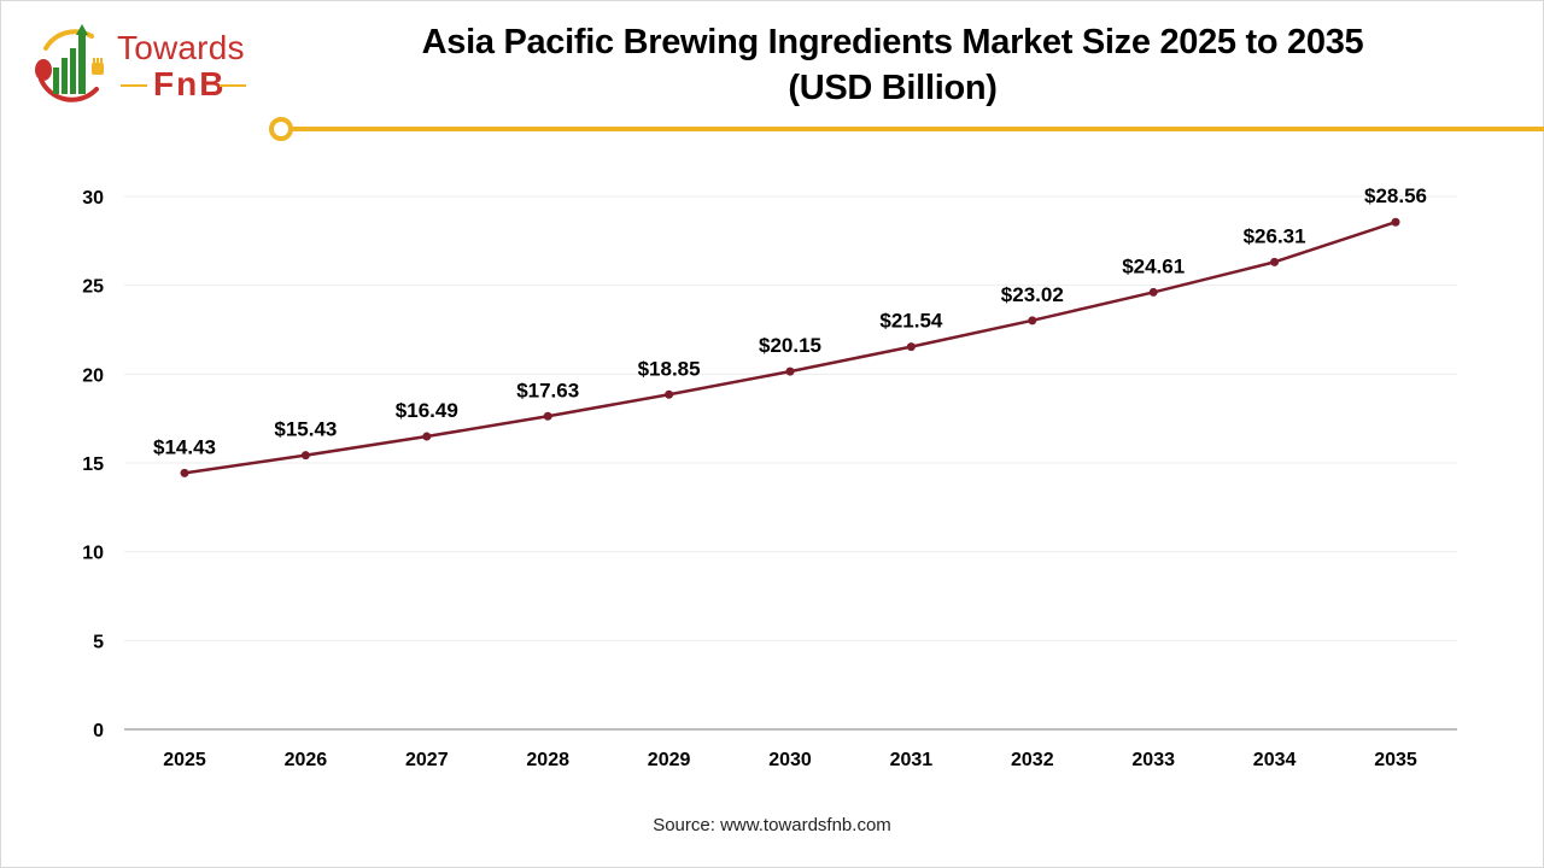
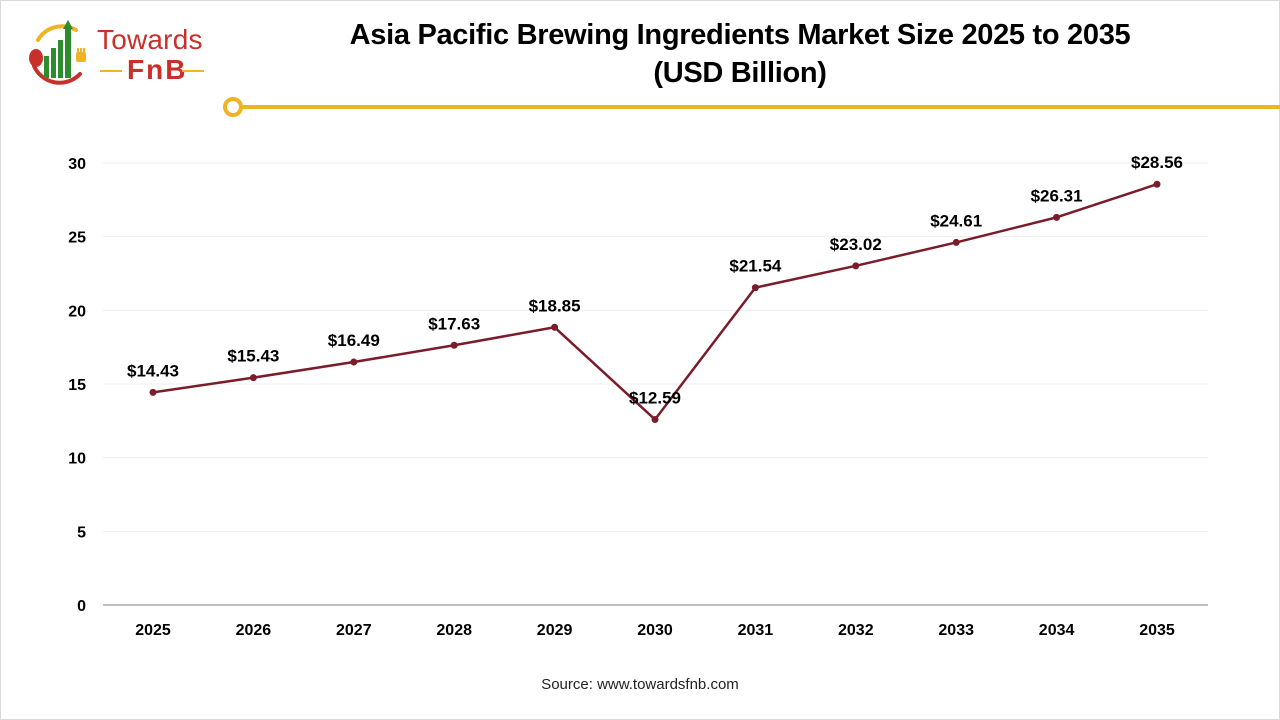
2030: $20.15 -> $12.59
